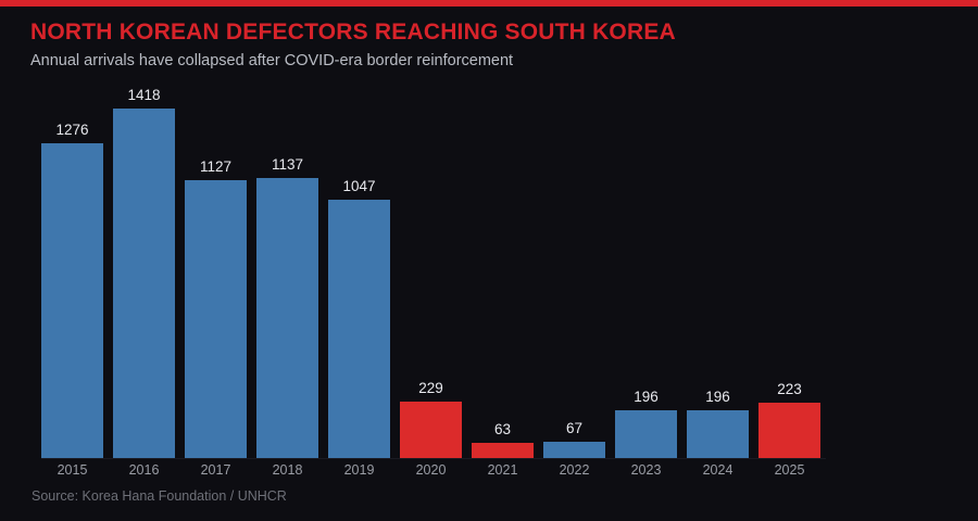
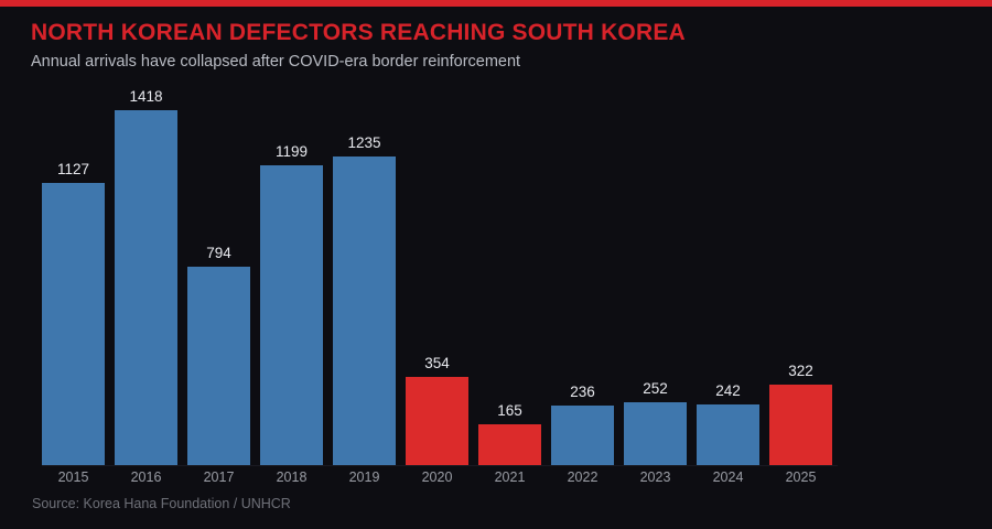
2015: 1276 -> 1127
2017: 1127 -> 794
2018: 1137 -> 1199
2019: 1047 -> 1235
2020: 229 -> 354
2021: 63 -> 165
2022: 67 -> 236
2023: 196 -> 252
2024: 196 -> 242
2025: 223 -> 322
